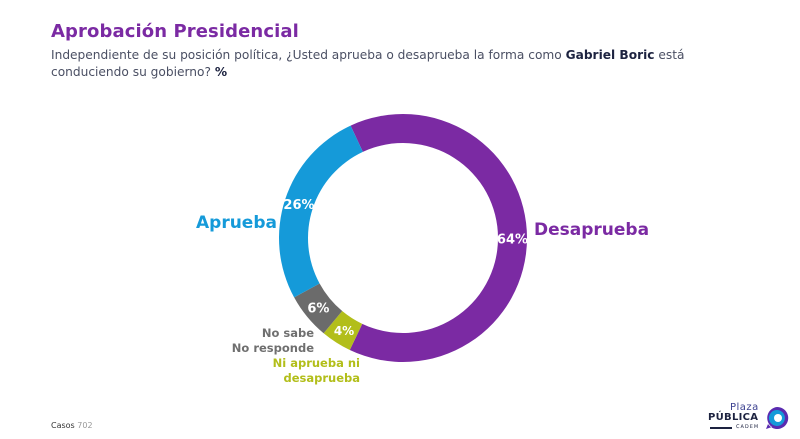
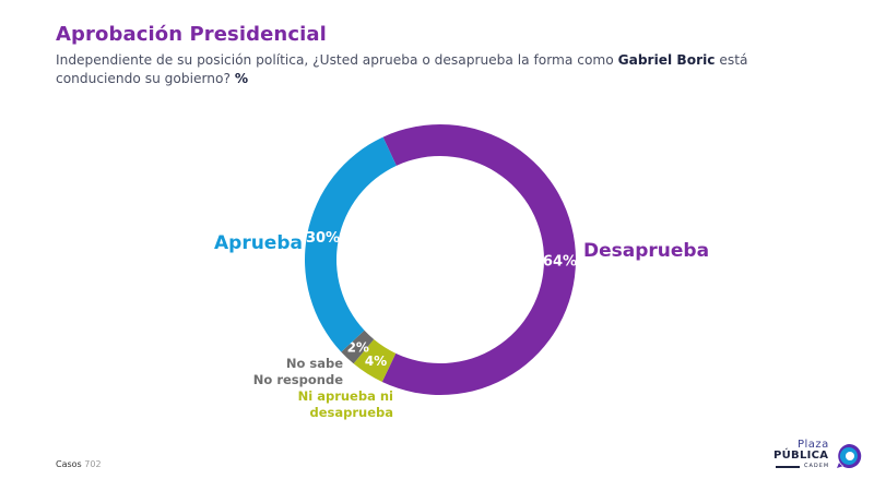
No sabe No responde: 6% -> 2%
Aprueba: 26% -> 30%
